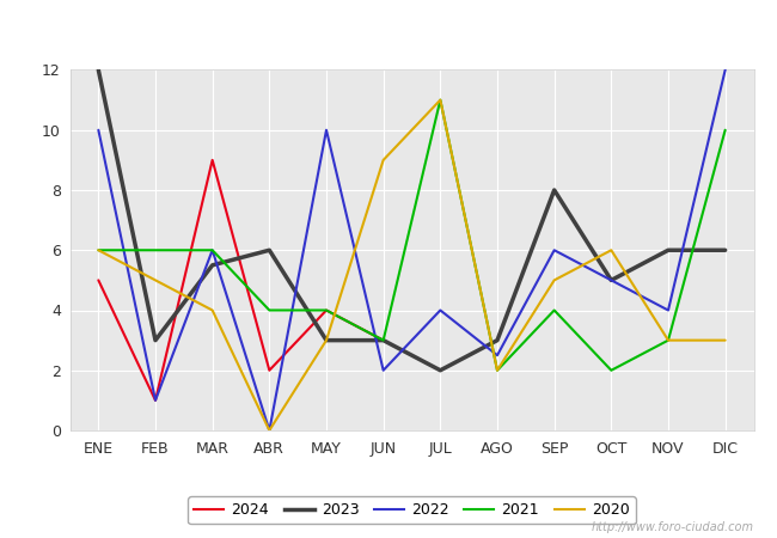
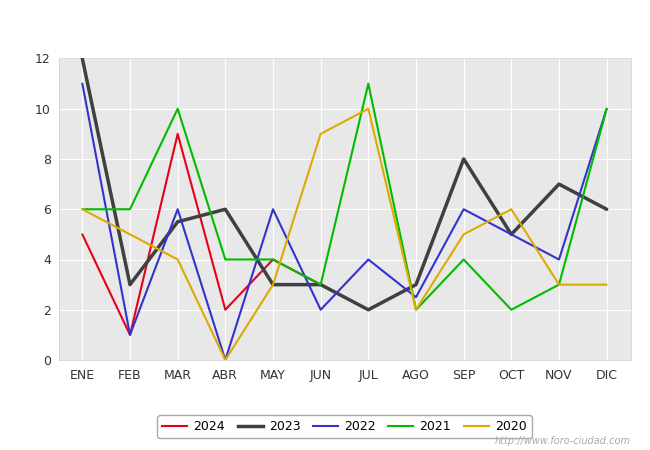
2022/ENE: 10.0 -> 11.0
2021/MAR: 6 -> 10
2022/MAY: 10.0 -> 6.0
2020/JUL: 11 -> 10
2023/NOV: 6.0 -> 7.0
2022/DIC: 12.0 -> 10.0
